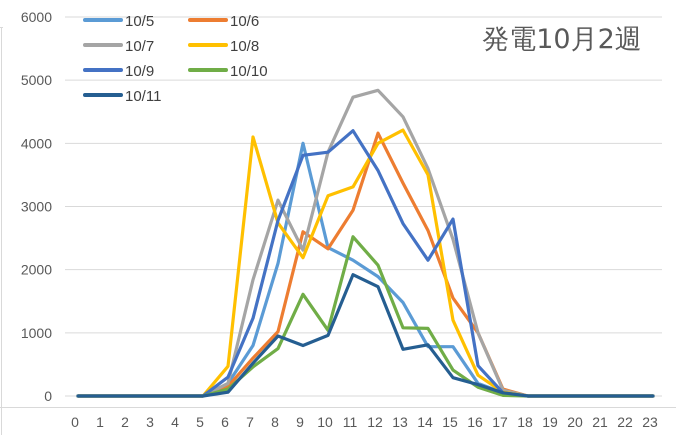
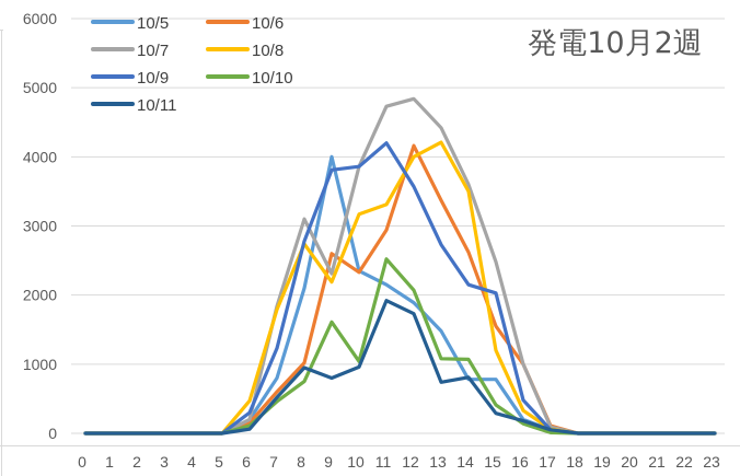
10/8/7: 4100 -> 1800
10/9/15: 2800 -> 2000
